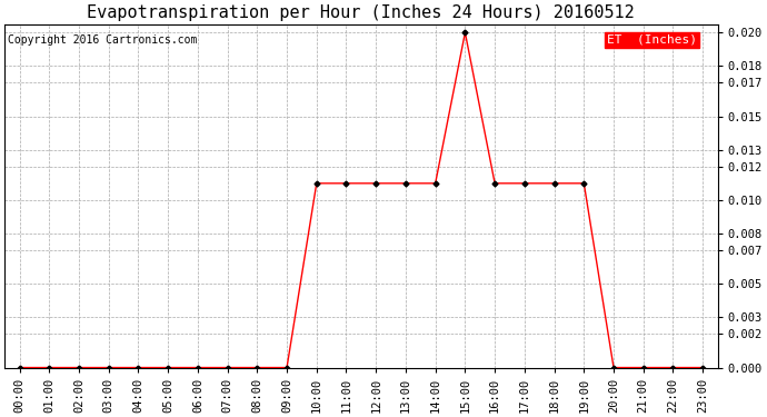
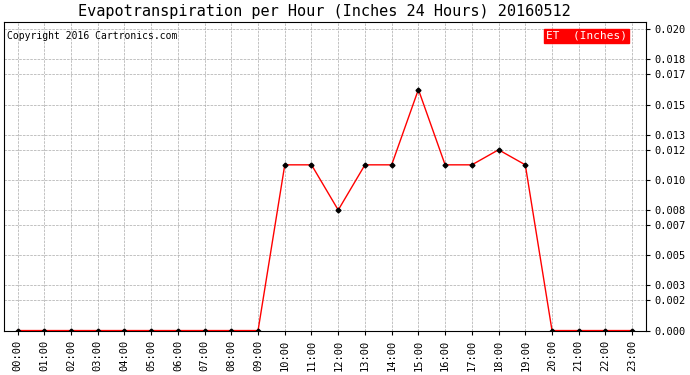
12:00: 0.011 -> 0.008
15:00: 0.020 -> 0.016
18:00: 0.011 -> 0.012
